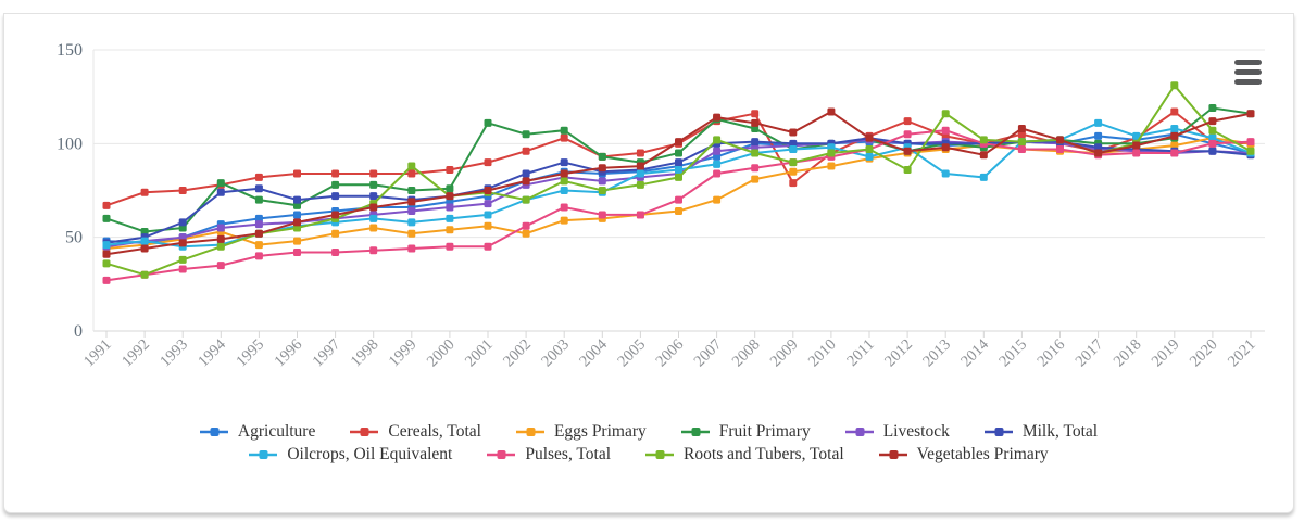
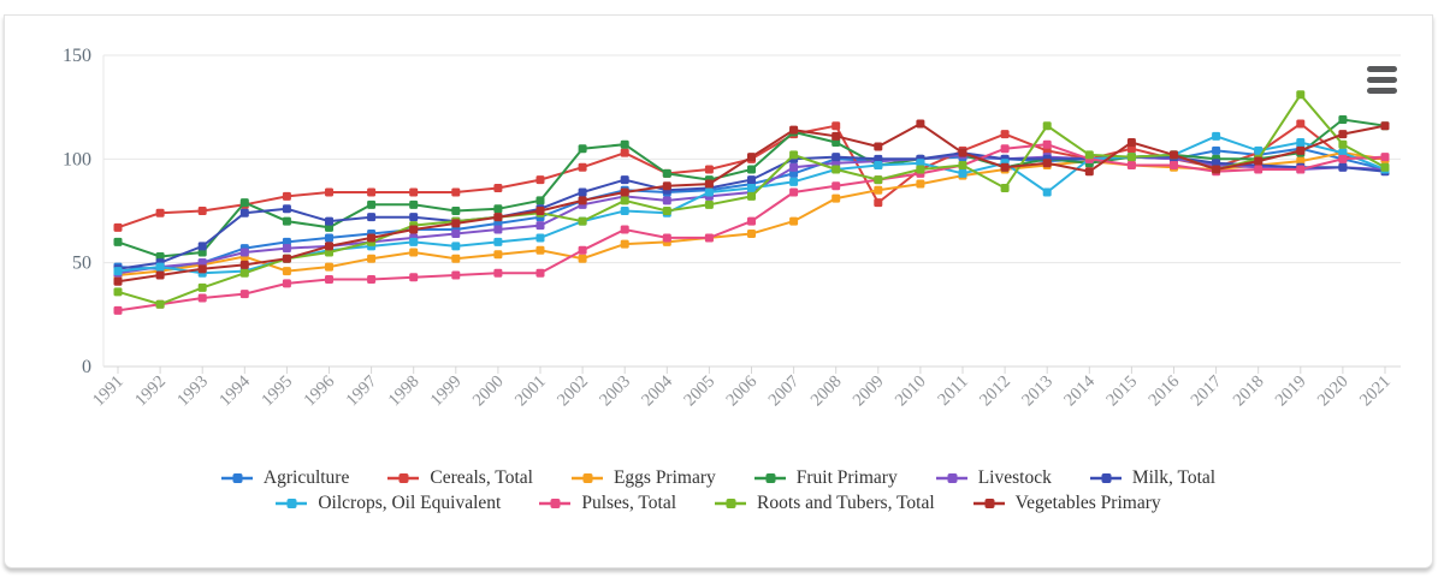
Roots and Tubers, Total/1999: 88 -> 70
Fruit Primary/2001: 111 -> 80
Oilcrops, Oil Equivalent/2014: 82 -> 100
